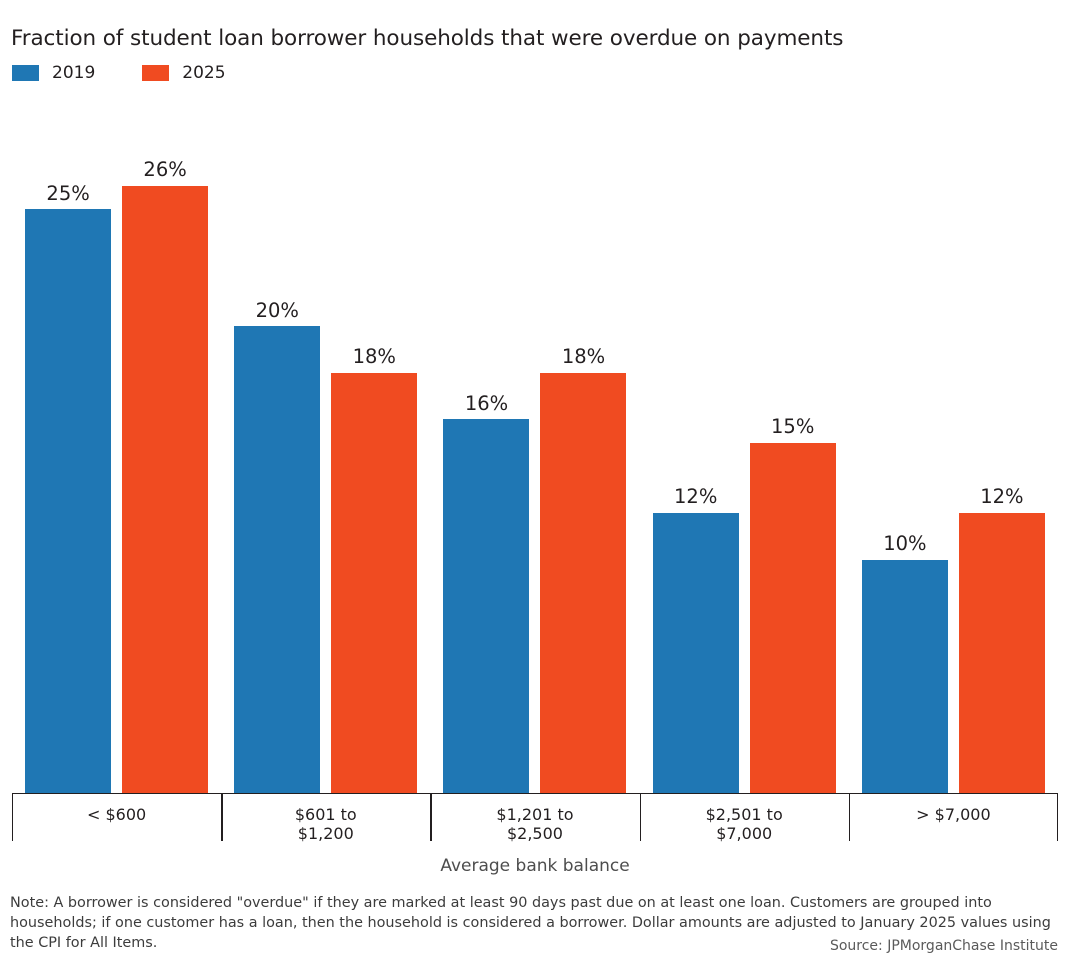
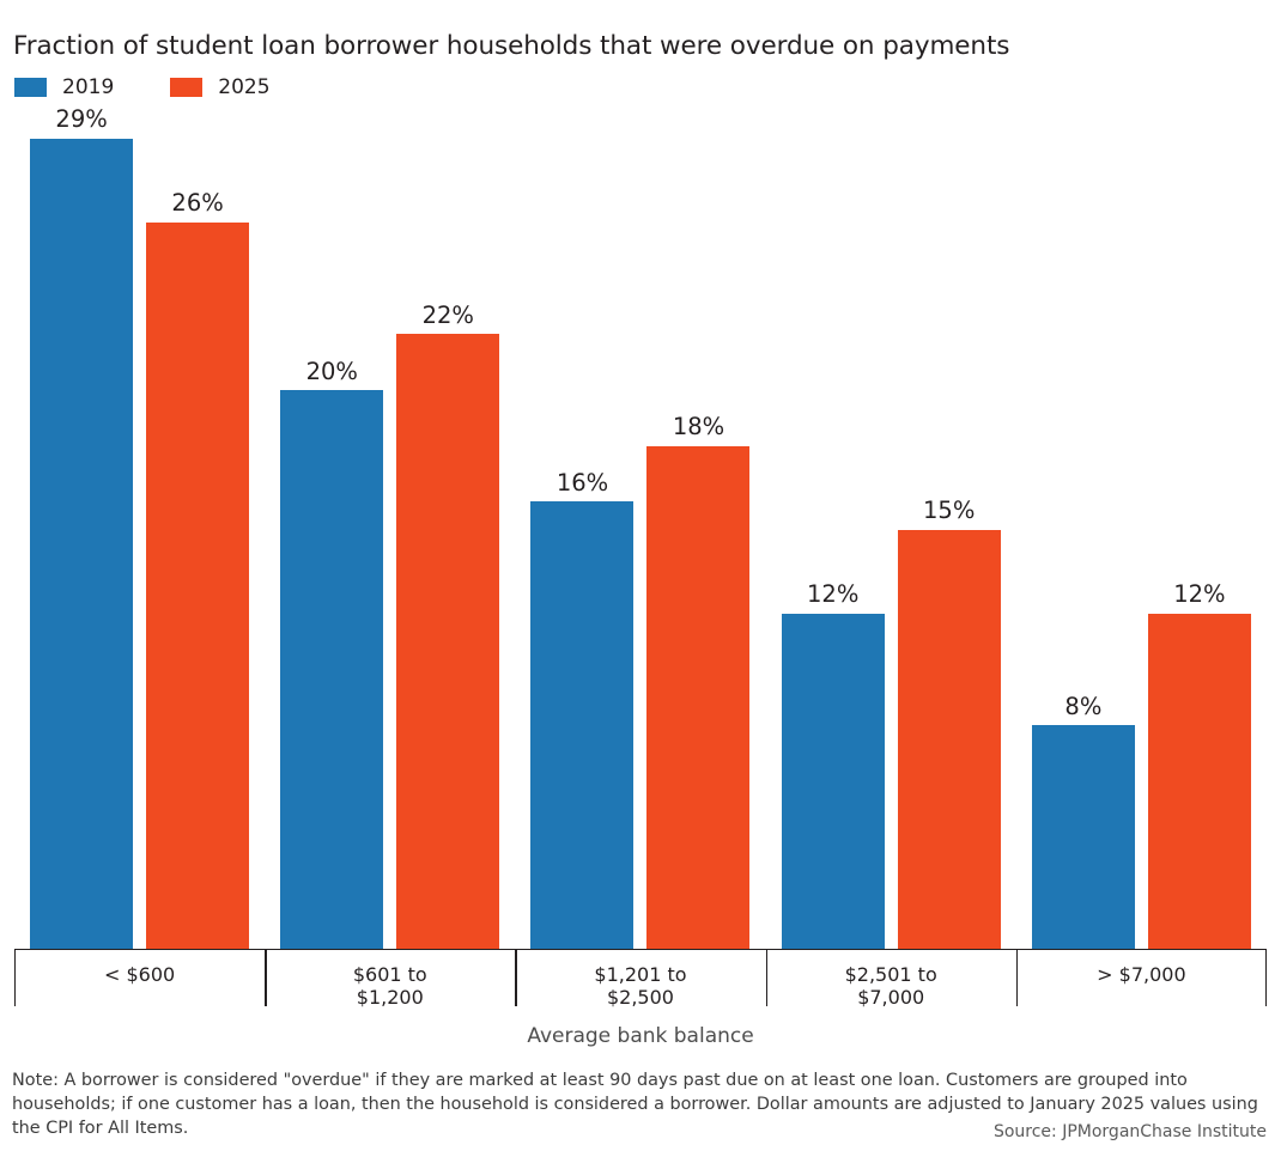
2019/< $600: 25% -> 29%
2025/$601 to $1,200: 18% -> 22%
2019/> $7,000: 10% -> 8%
